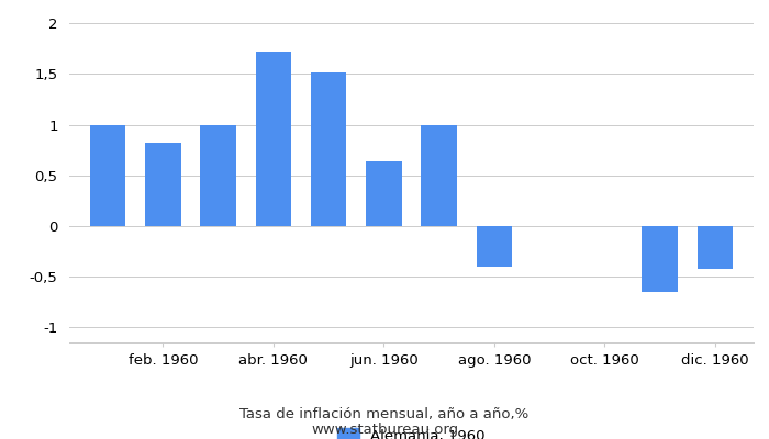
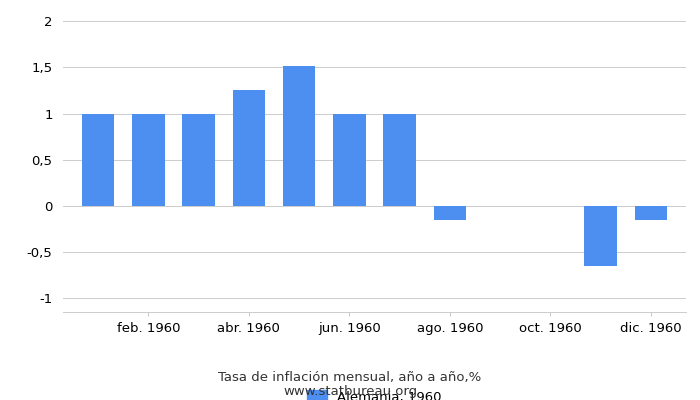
feb. 1960: 0,82 -> 1,00
abr. 1960: 1,72 -> 1,26
jun. 1960: 0,64 -> 1,00
ago. 1960: -0,40 -> -0,15
dic. 1960: -0,42 -> -0,15
